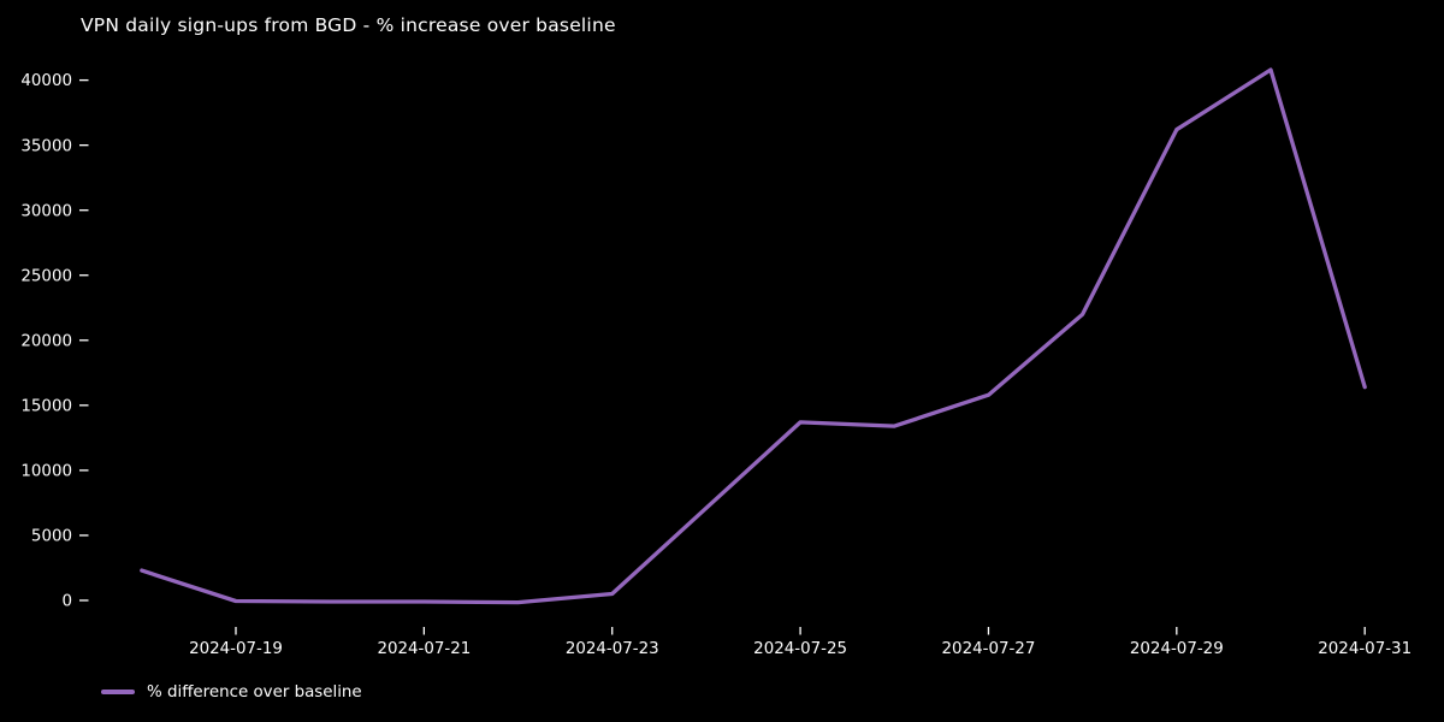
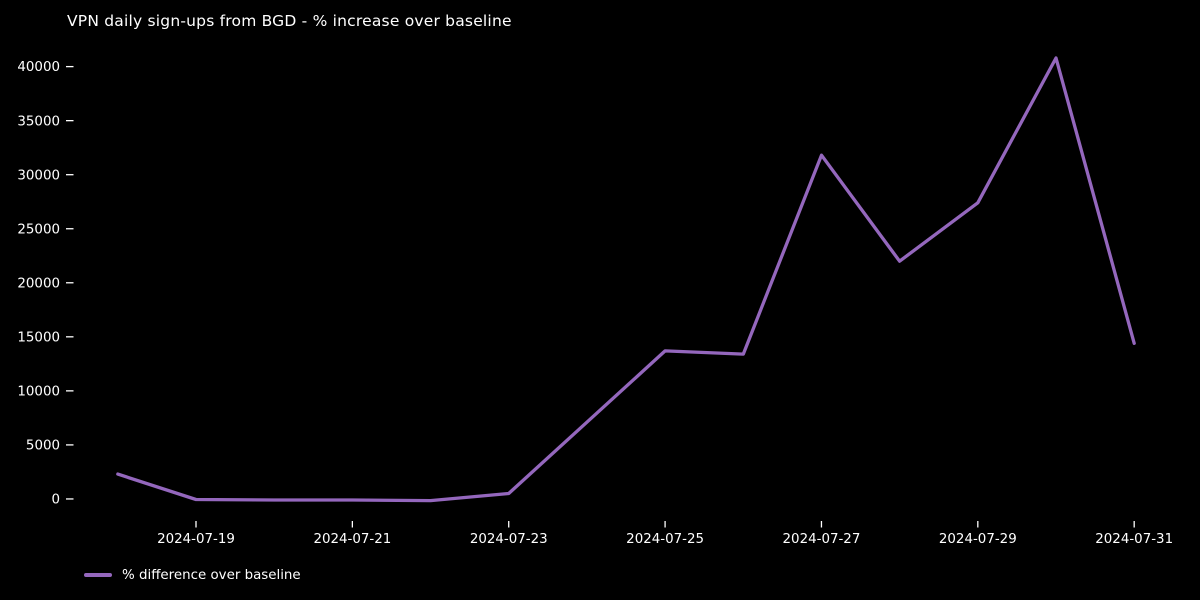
2024-07-27: 15800 -> 31800
2024-07-29: 36200 -> 27400
2024-07-31: 16400 -> 14400
